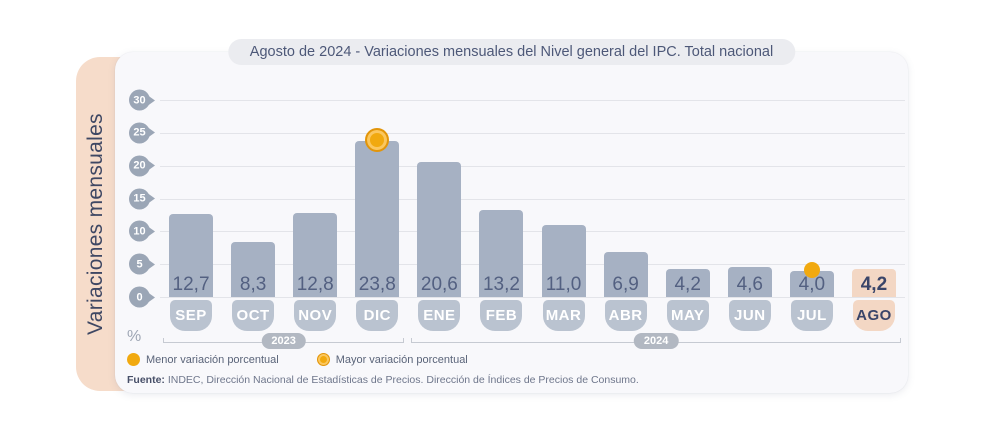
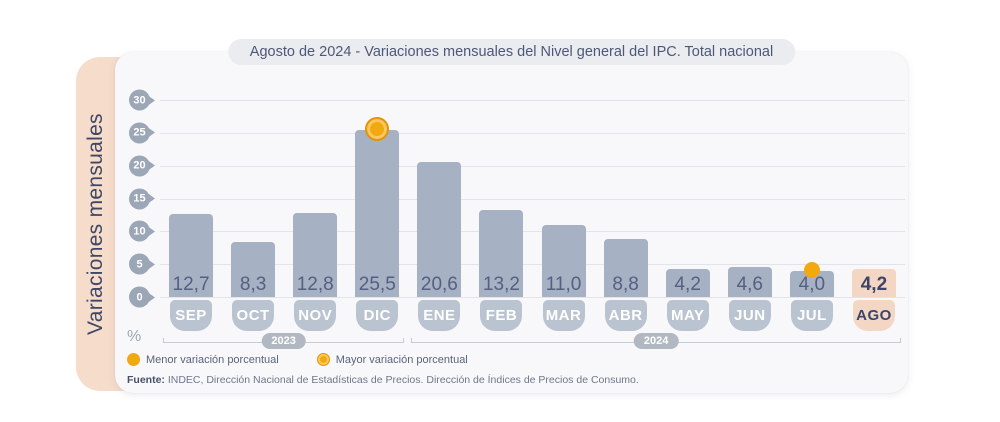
DIC: 23,8 -> 25,5
ABR: 6,9 -> 8,8
